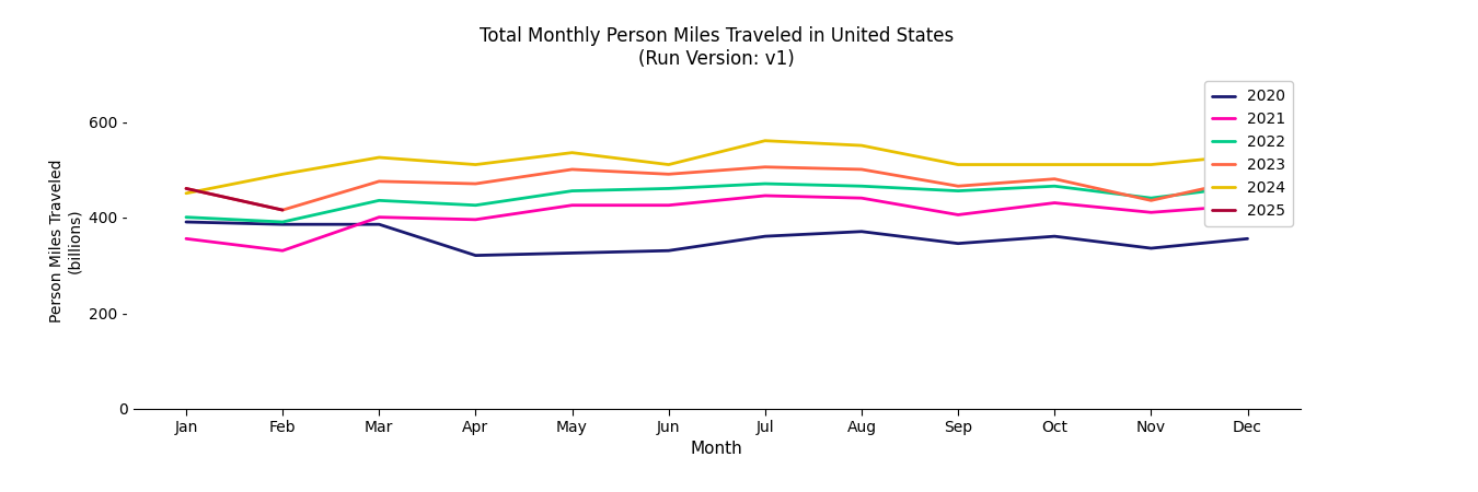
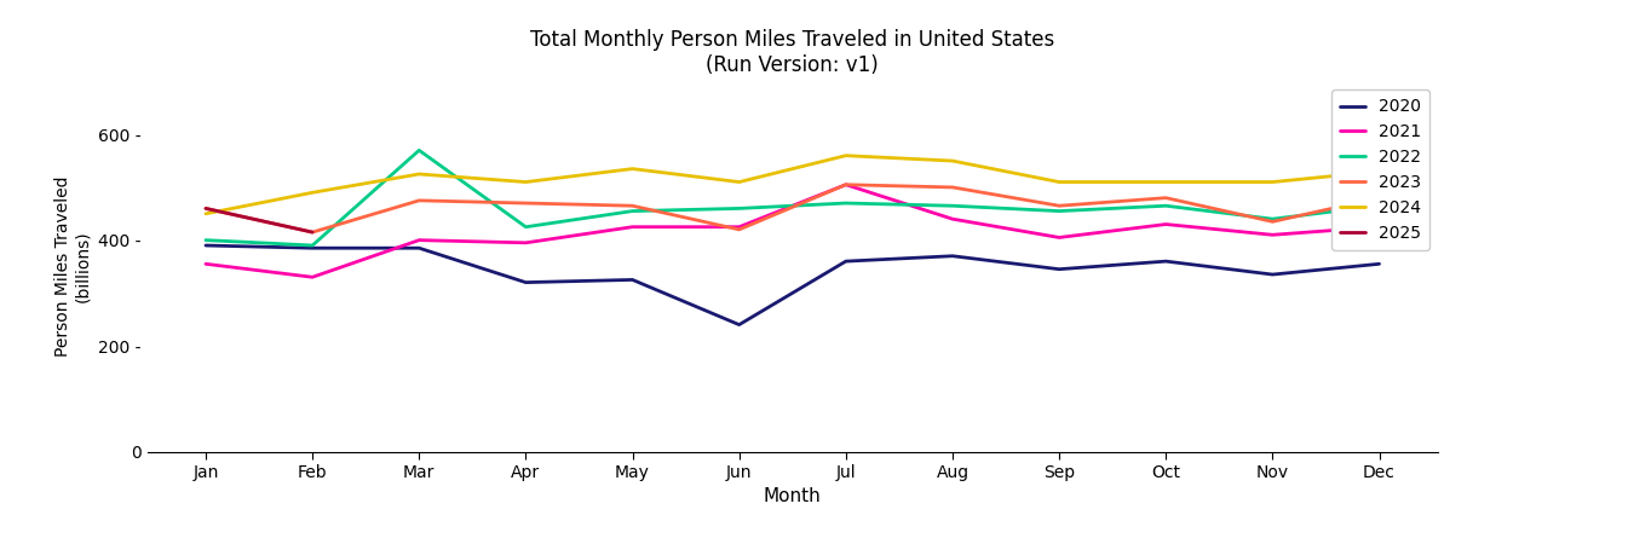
2022/Mar: 435 - -> 570 -
2023/May: 500 - -> 465 -
2020/Jun: 330 - -> 240 -
2023/Jun: 490 - -> 420 -
2021/Jul: 445 - -> 505 -
